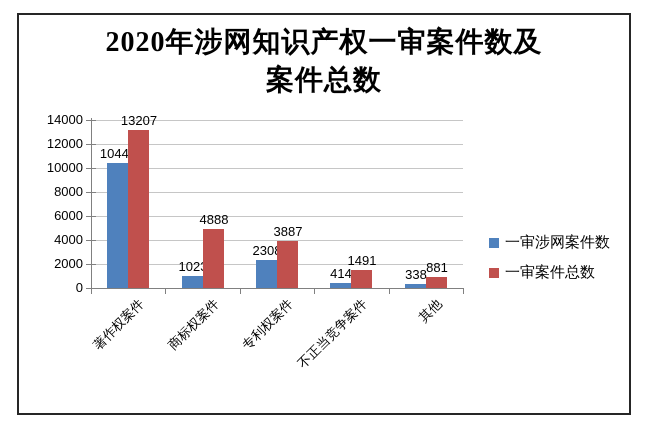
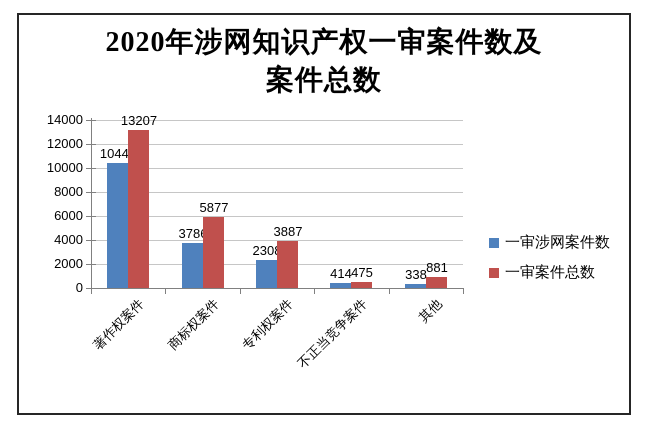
一审涉网案件数/商标权案件: 1023 -> 3786
一审案件总数/商标权案件: 4888 -> 5877
一审案件总数/不正当竞争案件: 1491 -> 475
